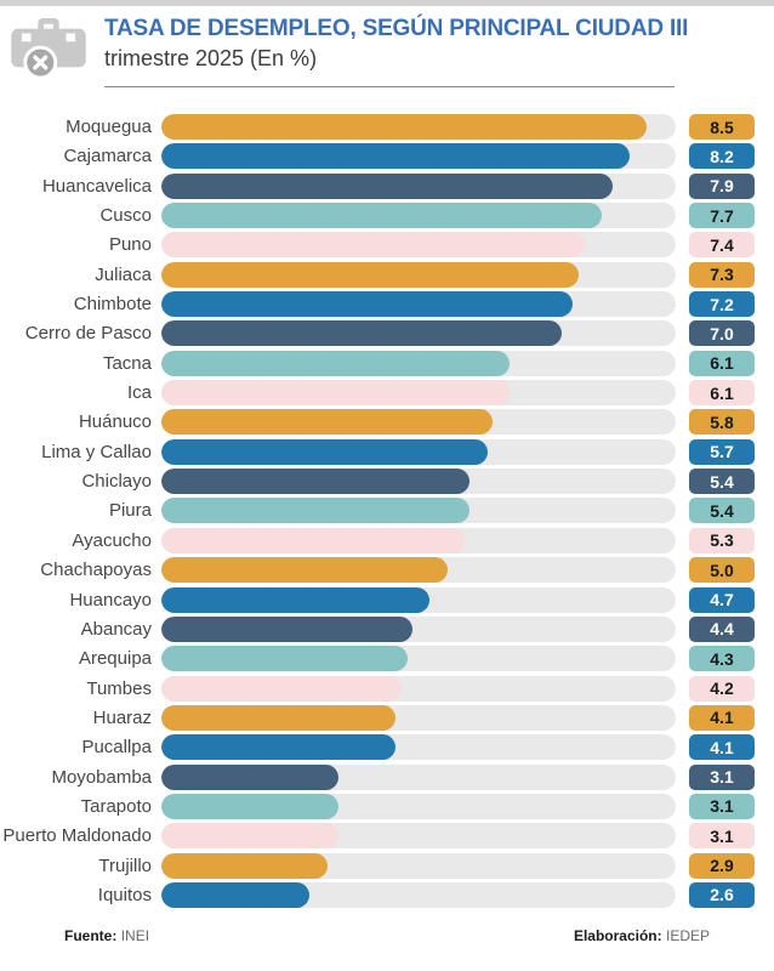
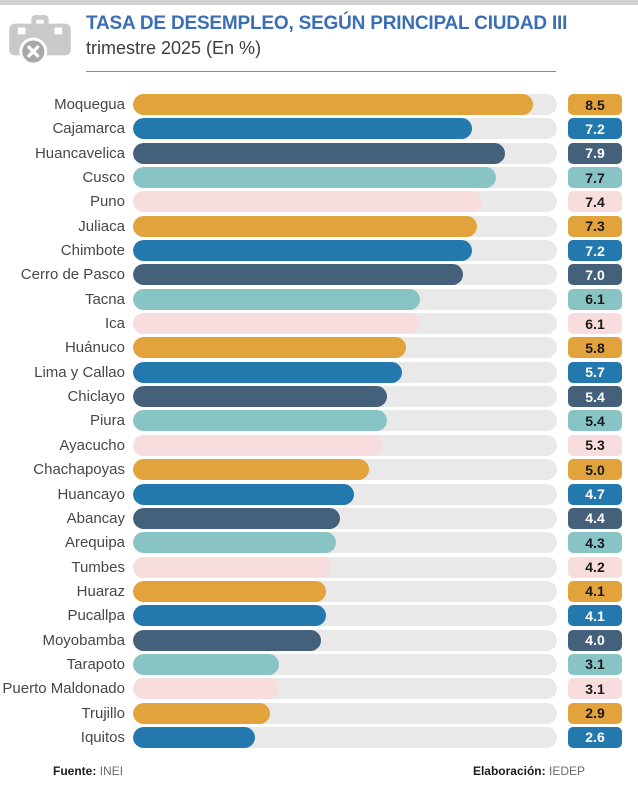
Cajamarca: 8.2 -> 7.2
Moyobamba: 3.1 -> 4.0
